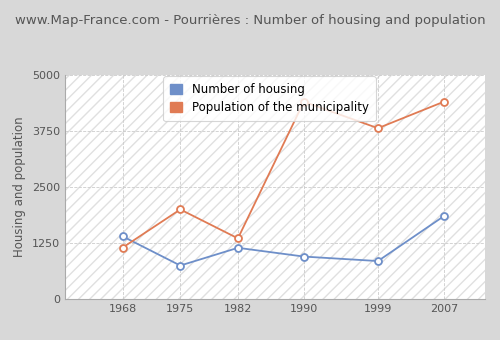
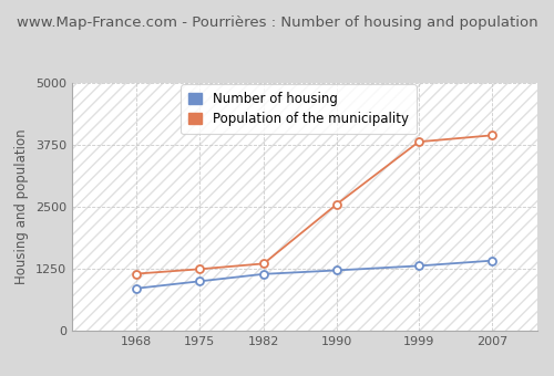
Number of housing/1968: 1400 -> 860
Number of housing/1975: 750 -> 1000
Population of the municipality/1975: 2000 -> 1240
Number of housing/1990: 950 -> 1220
Population of the municipality/1990: 4400 -> 2550
Number of housing/1999: 850 -> 1310
Number of housing/2007: 1850 -> 1420
Population of the municipality/2007: 4400 -> 3940
